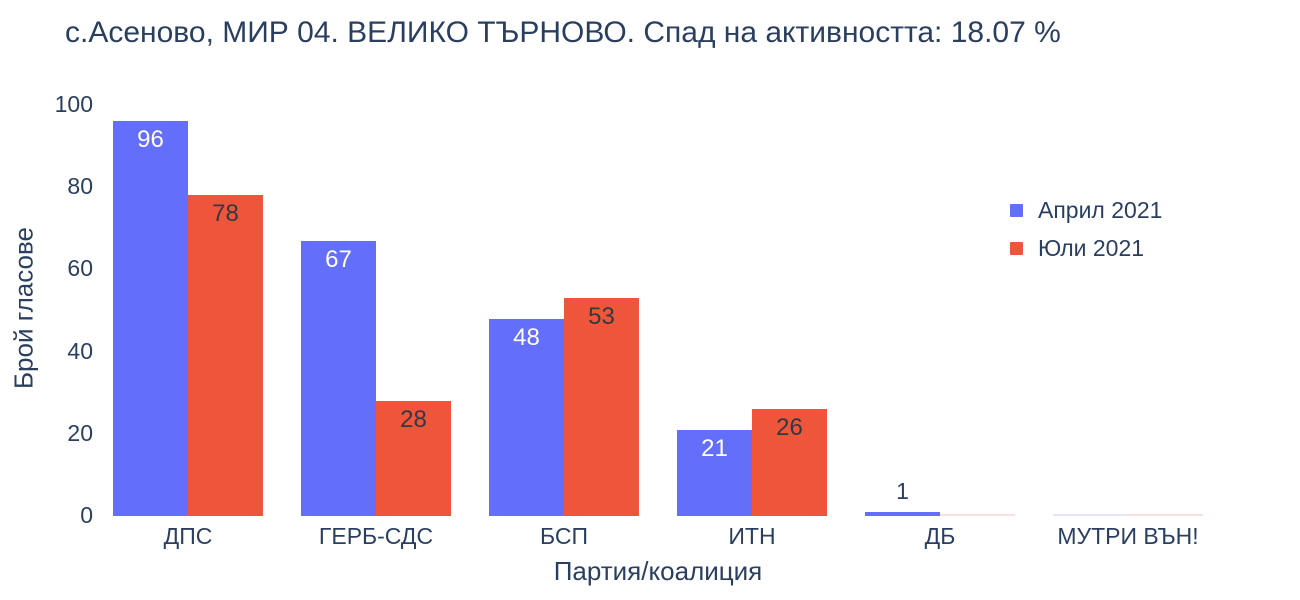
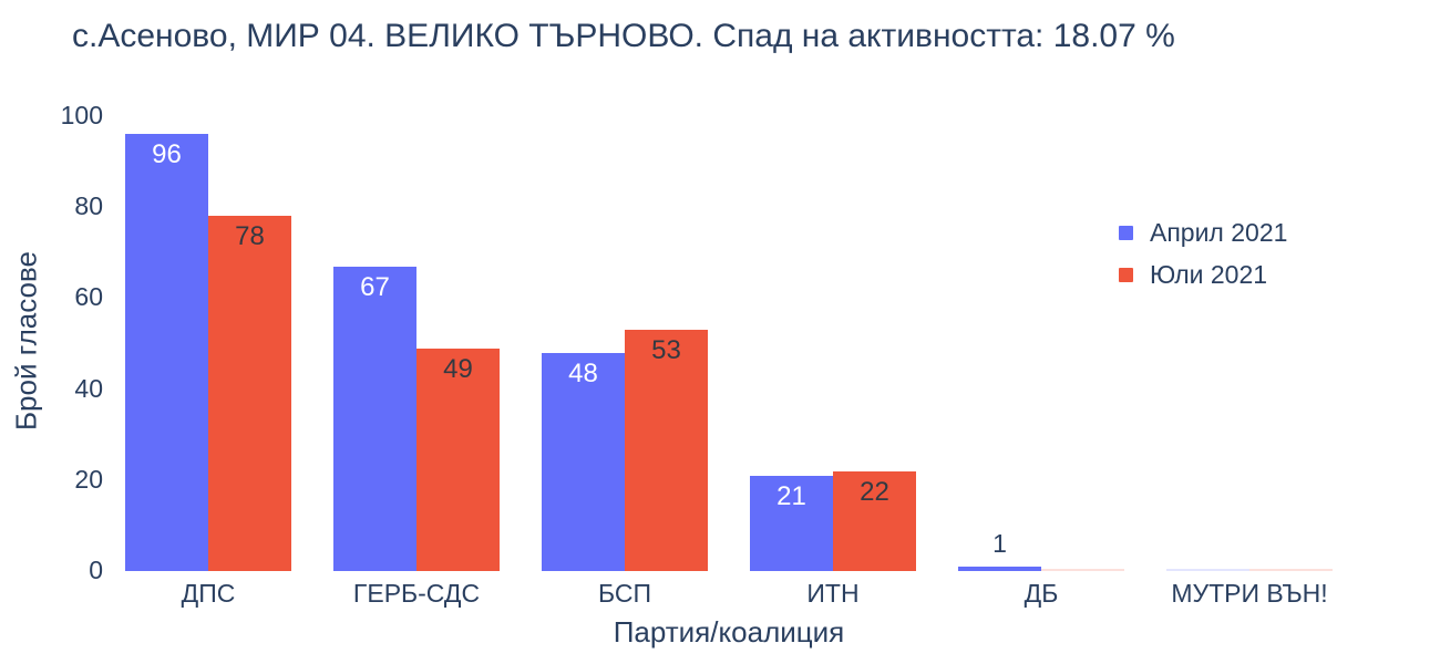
Юли 2021/ГЕРБ-СДС: 28 -> 49
Юли 2021/ИТН: 26 -> 22
